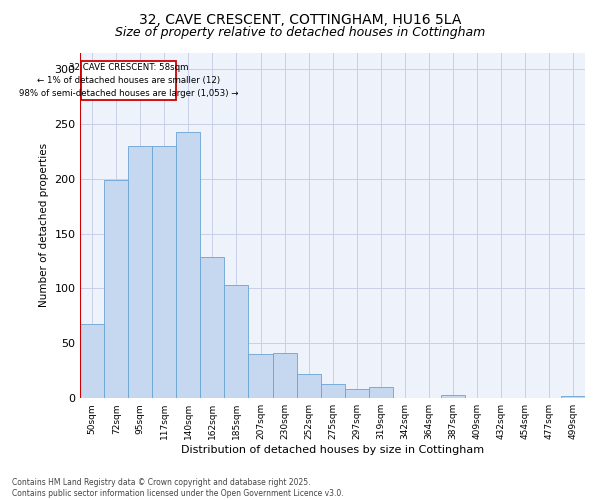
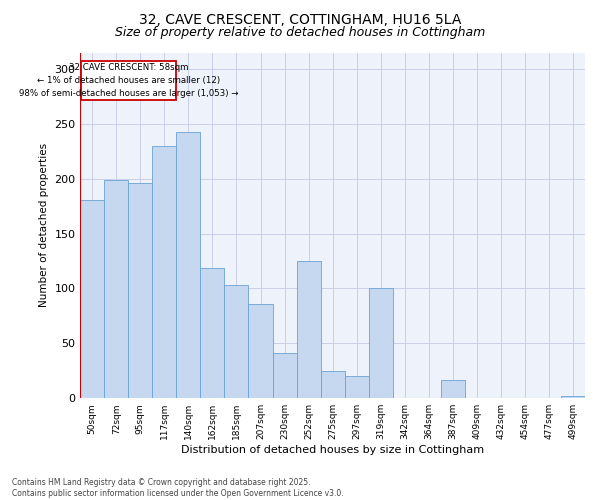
50sqm: 68 -> 181
95sqm: 230 -> 196
162sqm: 129 -> 119
207sqm: 40 -> 86
252sqm: 22 -> 125
275sqm: 13 -> 25
297sqm: 8 -> 20
319sqm: 10 -> 100
387sqm: 3 -> 17
